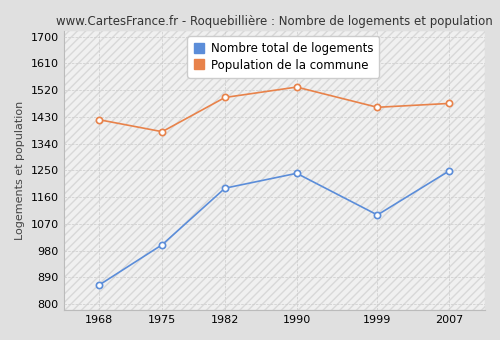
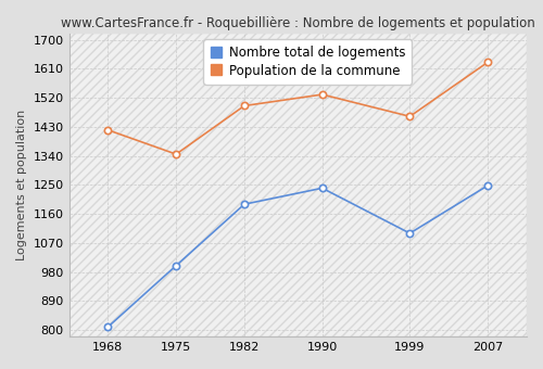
Nombre total de logements/1968: 865 -> 810
Population de la commune/1975: 1380 -> 1345
Population de la commune/2007: 1475 -> 1630
